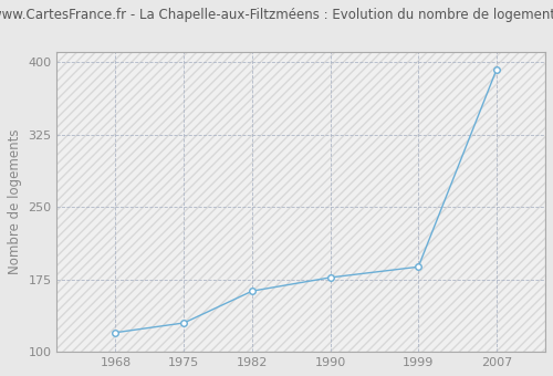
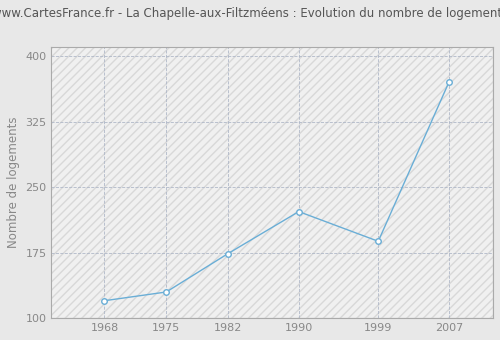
1982: 163 -> 174
1990: 177 -> 222
2007: 392 -> 370
